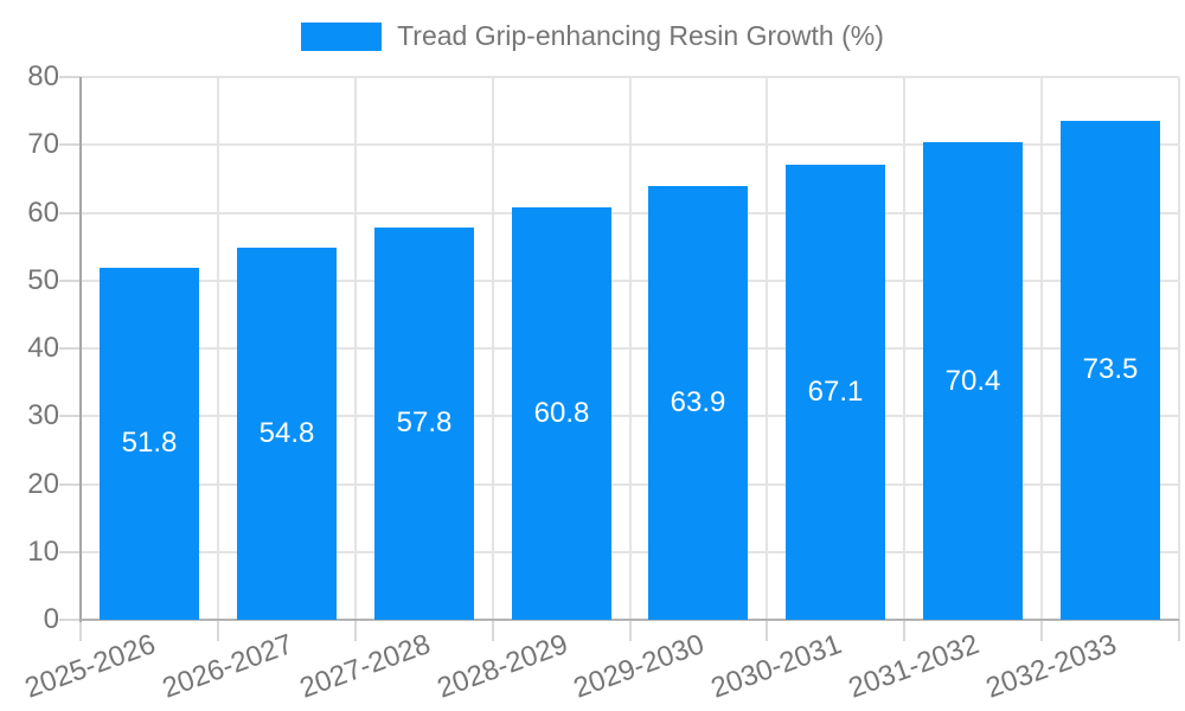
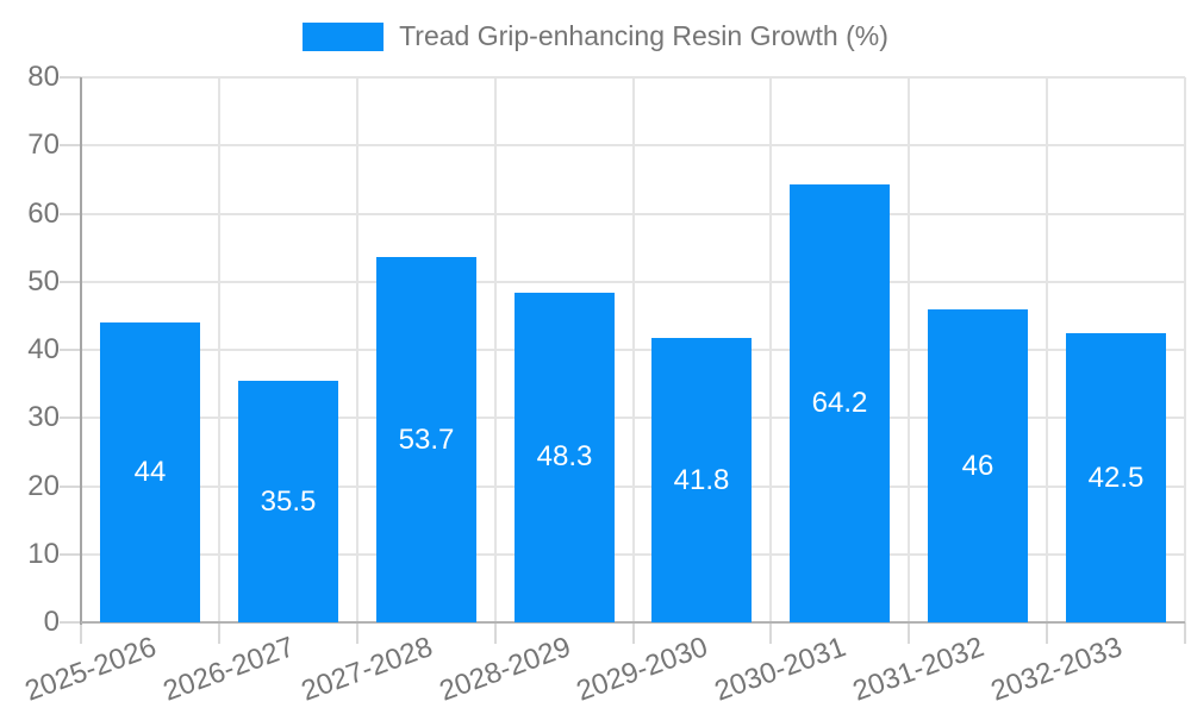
2025-2026: 51.8 -> 44
2026-2027: 54.8 -> 35.5
2027-2028: 57.8 -> 53.7
2028-2029: 60.8 -> 48.3
2029-2030: 63.9 -> 41.8
2030-2031: 67.1 -> 64.2
2031-2032: 70.4 -> 46
2032-2033: 73.5 -> 42.5
